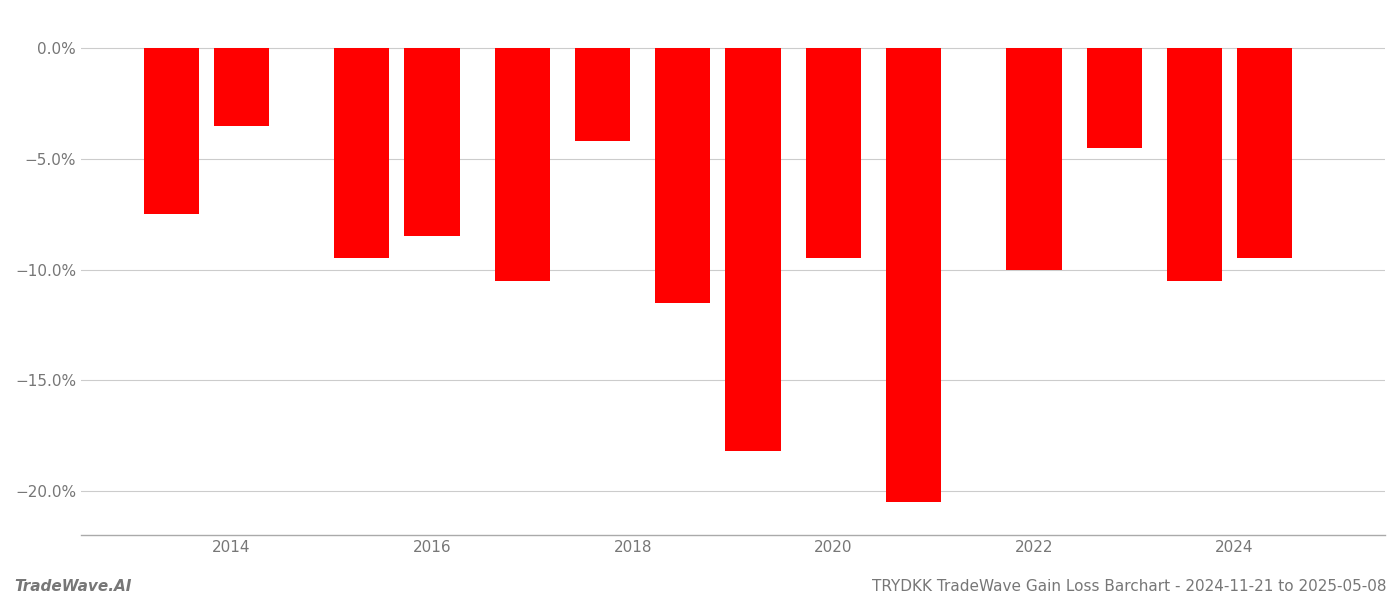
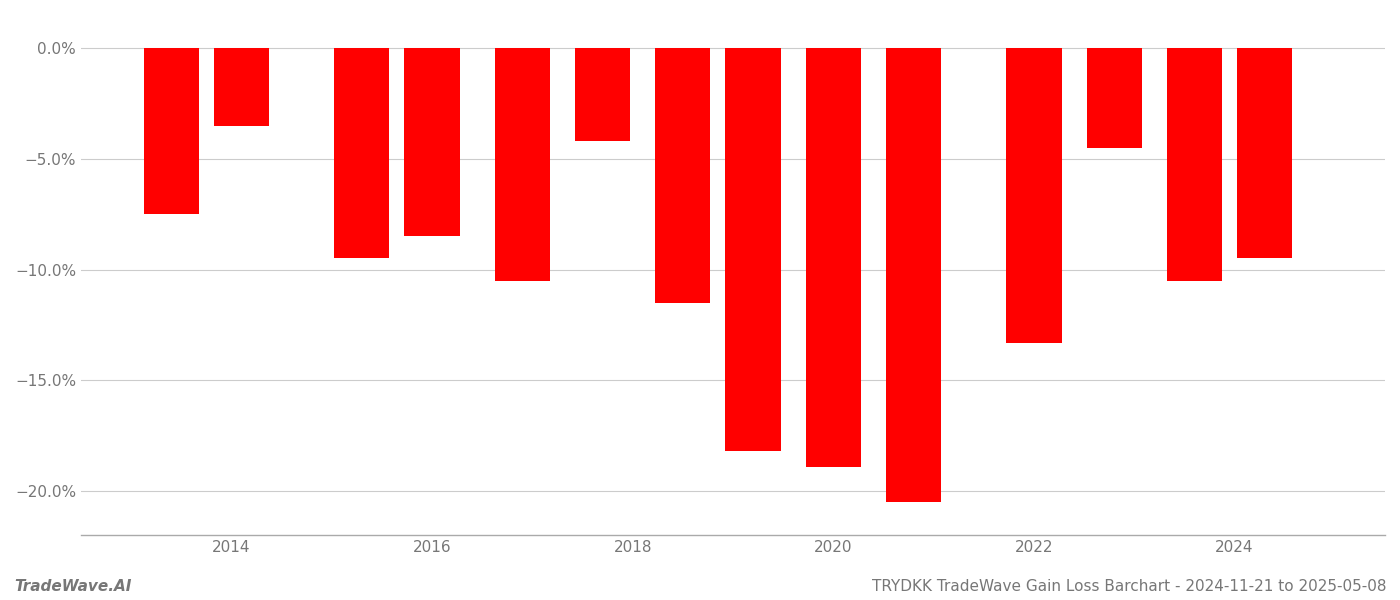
2020: -9.5% -> -18.9%
2022: -10.0% -> -13.3%
